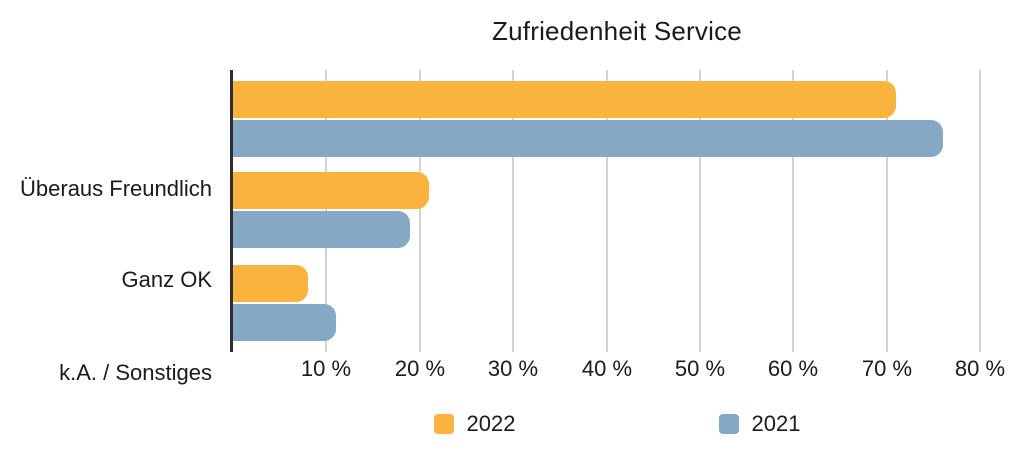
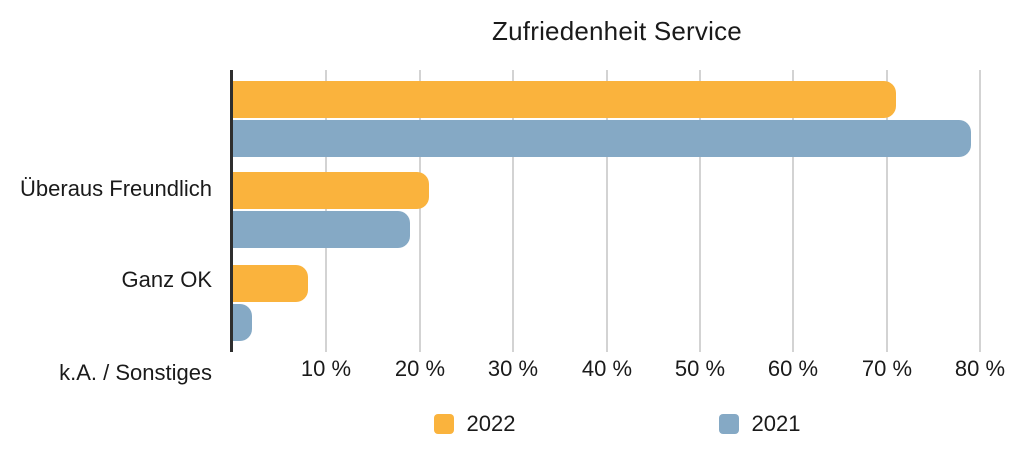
2021/Überaus Freundlich: 76% -> 79%
2021/k.A. / Sonstiges: 11% -> 2%
